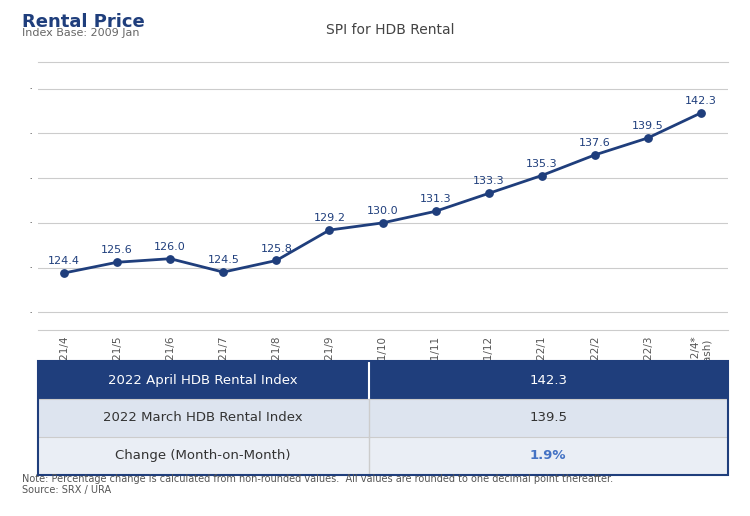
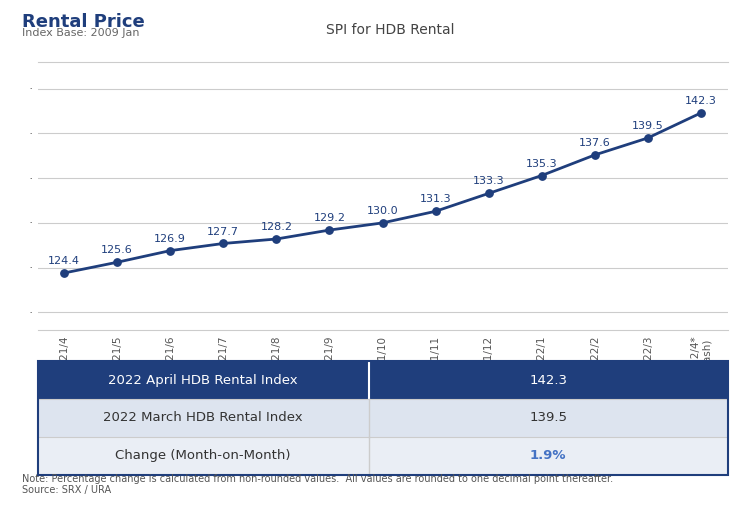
2021/6: 126.0 -> 126.9
2021/7: 124.5 -> 127.7
2021/8: 125.8 -> 128.2
